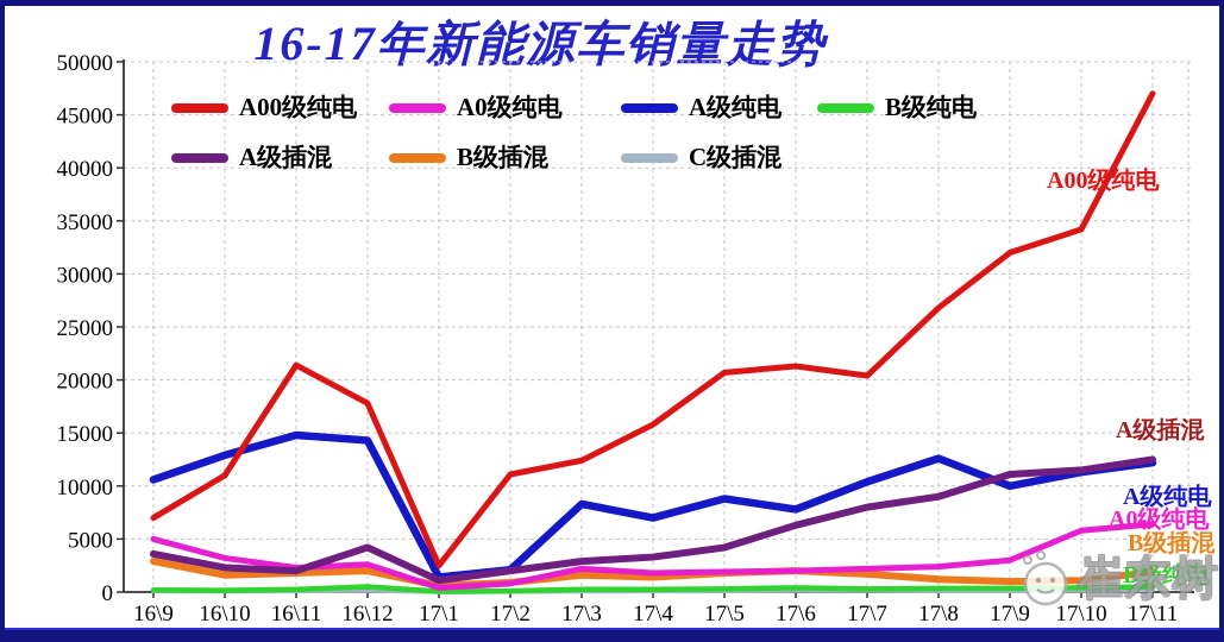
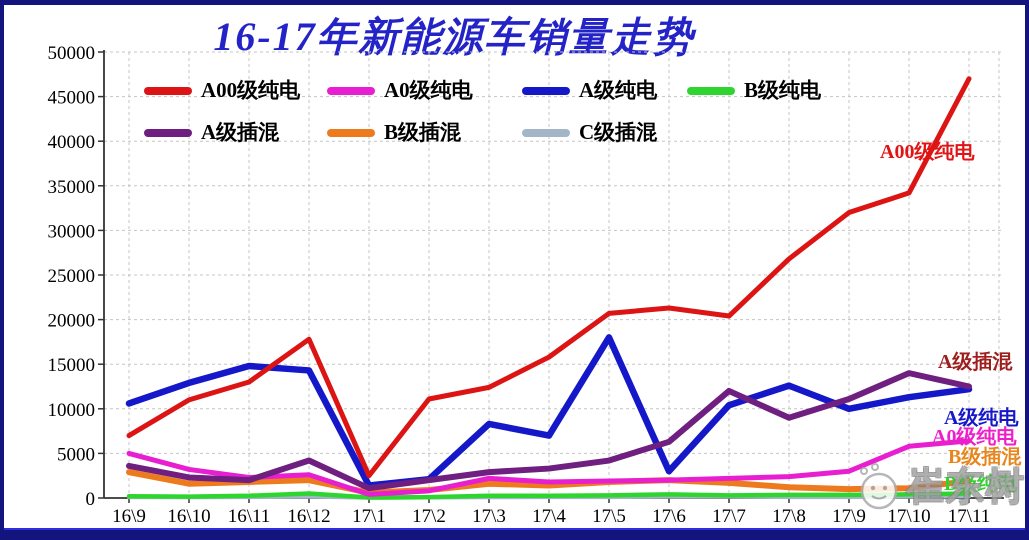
A00级纯电/16\11: 21000 -> 13000
A级纯电/17\5: 9000 -> 18000
A级纯电/17\6: 8000 -> 3000
A级插混/17\7: 8000 -> 12000
A级插混/17\10: 12000 -> 14000
